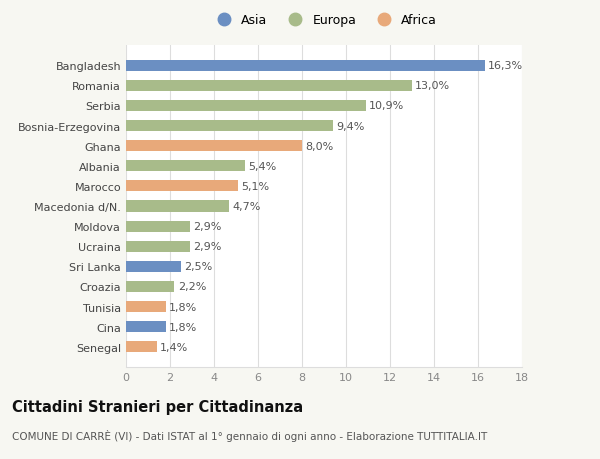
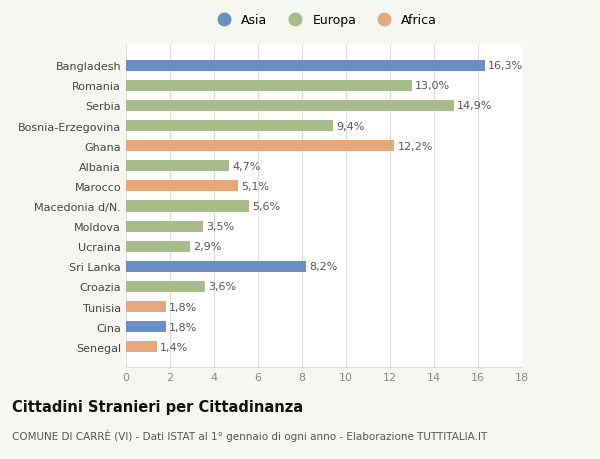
Serbia: 10,9% -> 14,9%
Ghana: 8,0% -> 12,2%
Albania: 5,4% -> 4,7%
Macedonia d/N.: 4,7% -> 5,6%
Moldova: 2,9% -> 3,5%
Sri Lanka: 2,5% -> 8,2%
Croazia: 2,2% -> 3,6%
